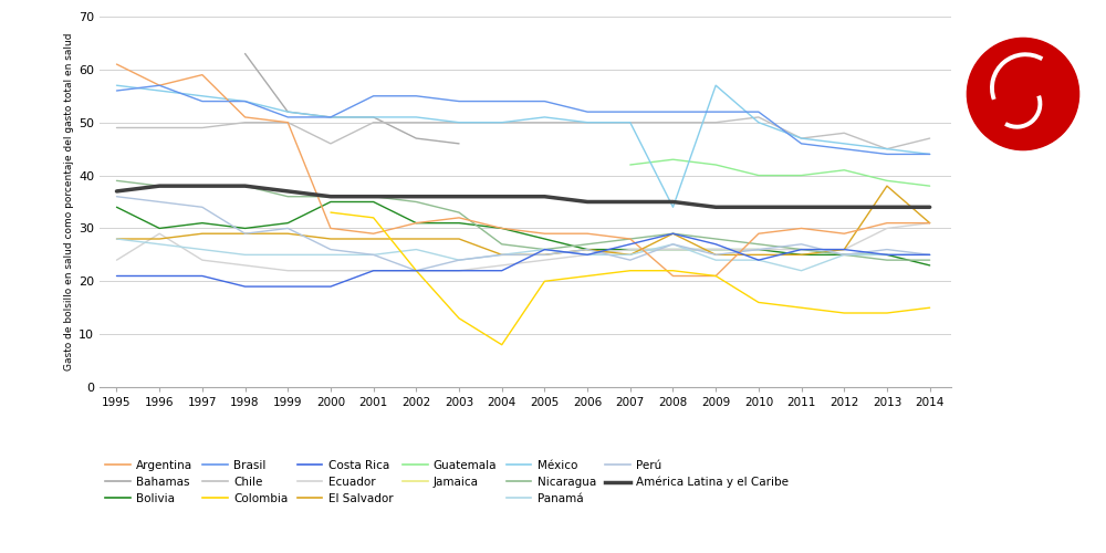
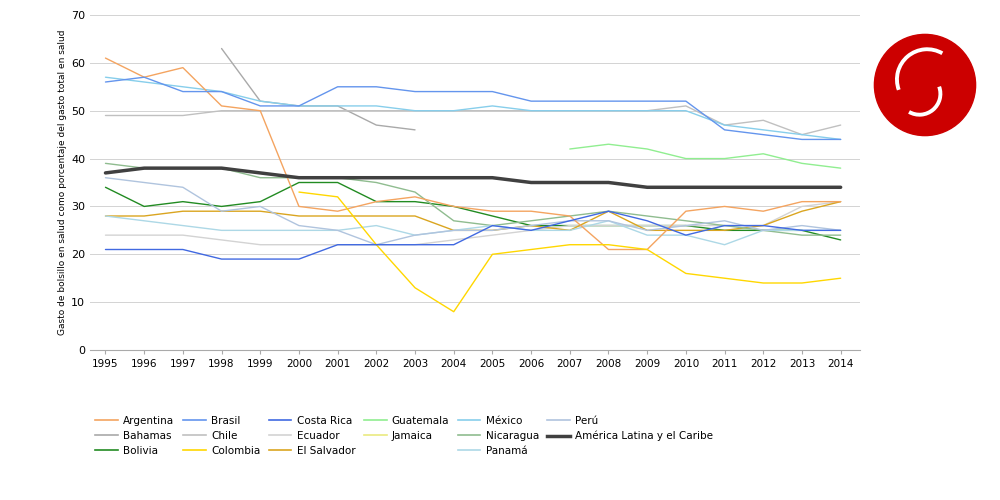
Ecuador/1996: 29 -> 24
Chile/2000: 46 -> 50
Perú/2007: 24 -> 27
México/2008: 34 -> 50
México/2009: 57 -> 50
El Salvador/2013: 38 -> 29
